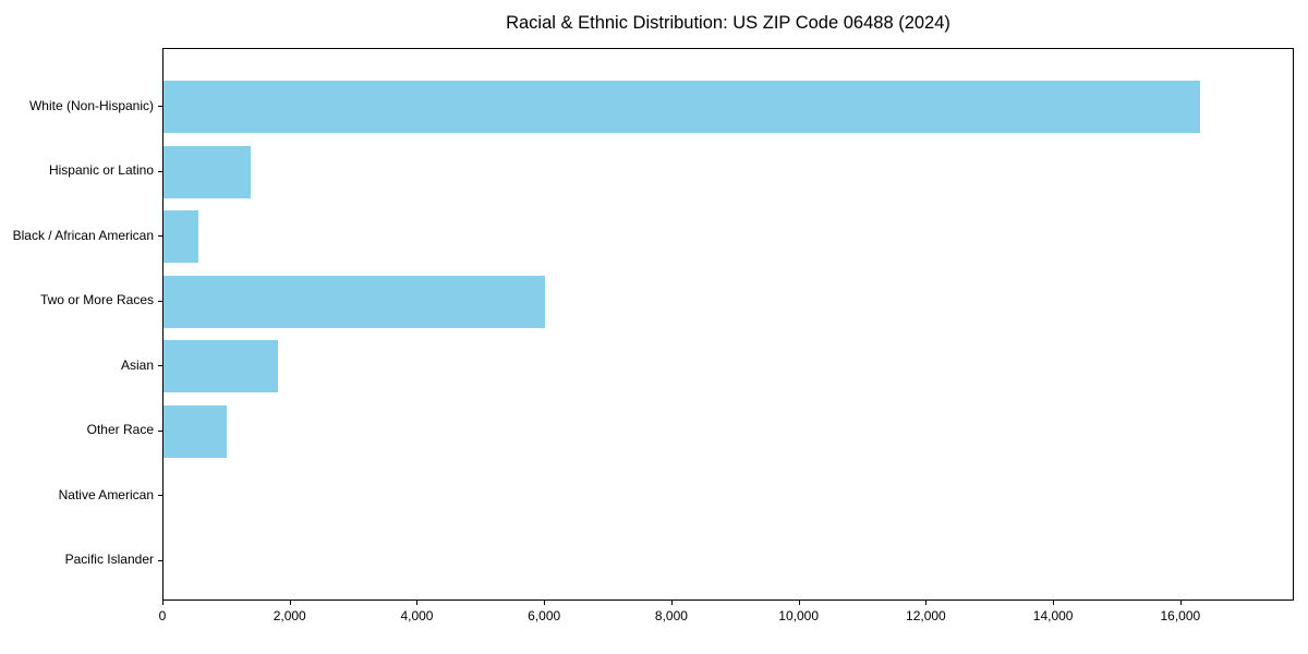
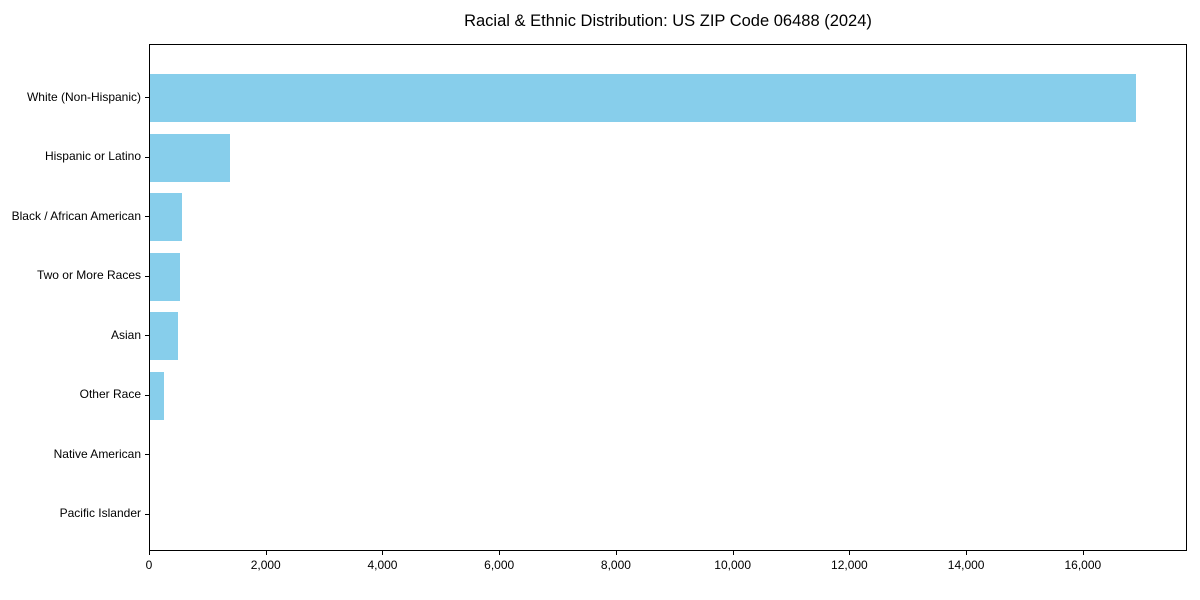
White (Non-Hispanic): 16300 -> 16900
Two or More Races: 6000 -> 500
Asian: 1800 -> 500
Other Race: 1000 -> 200
